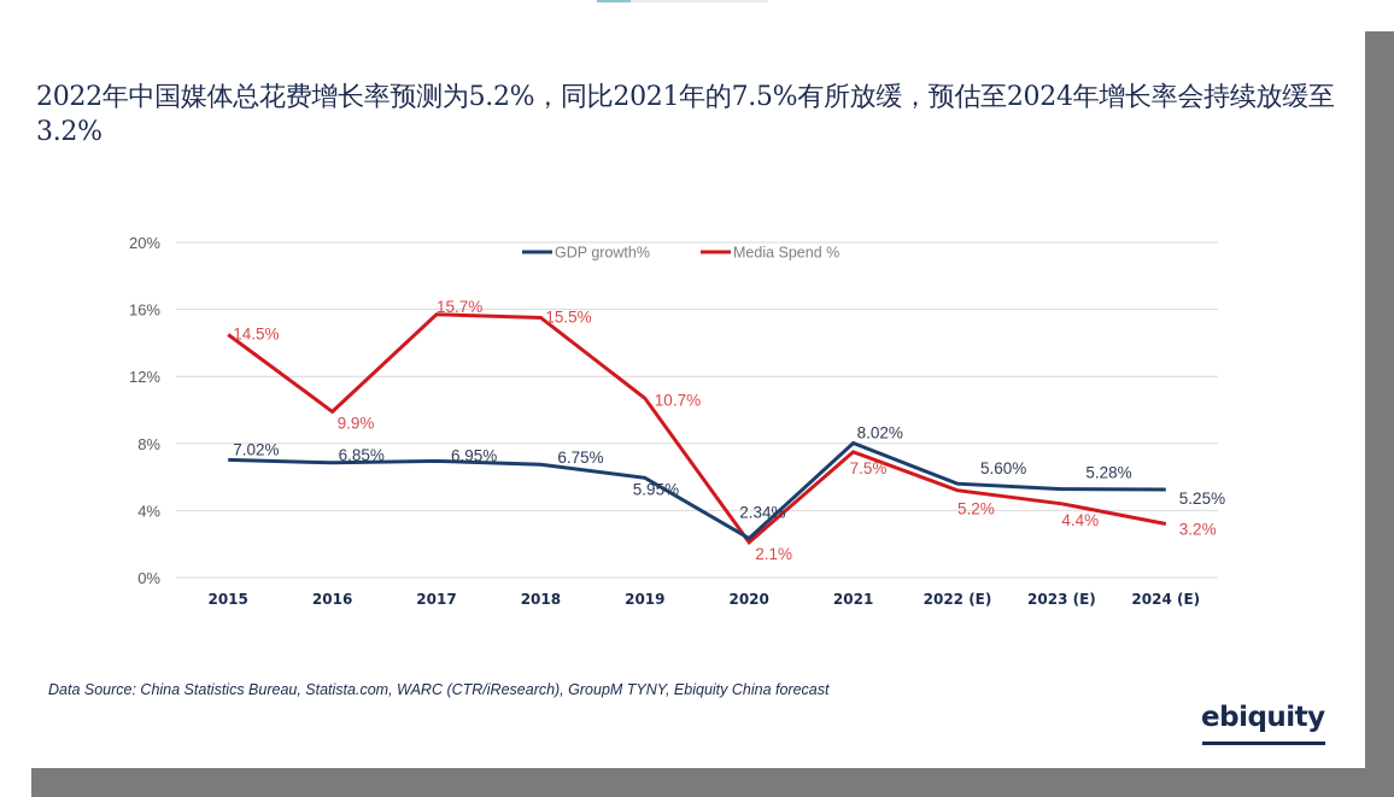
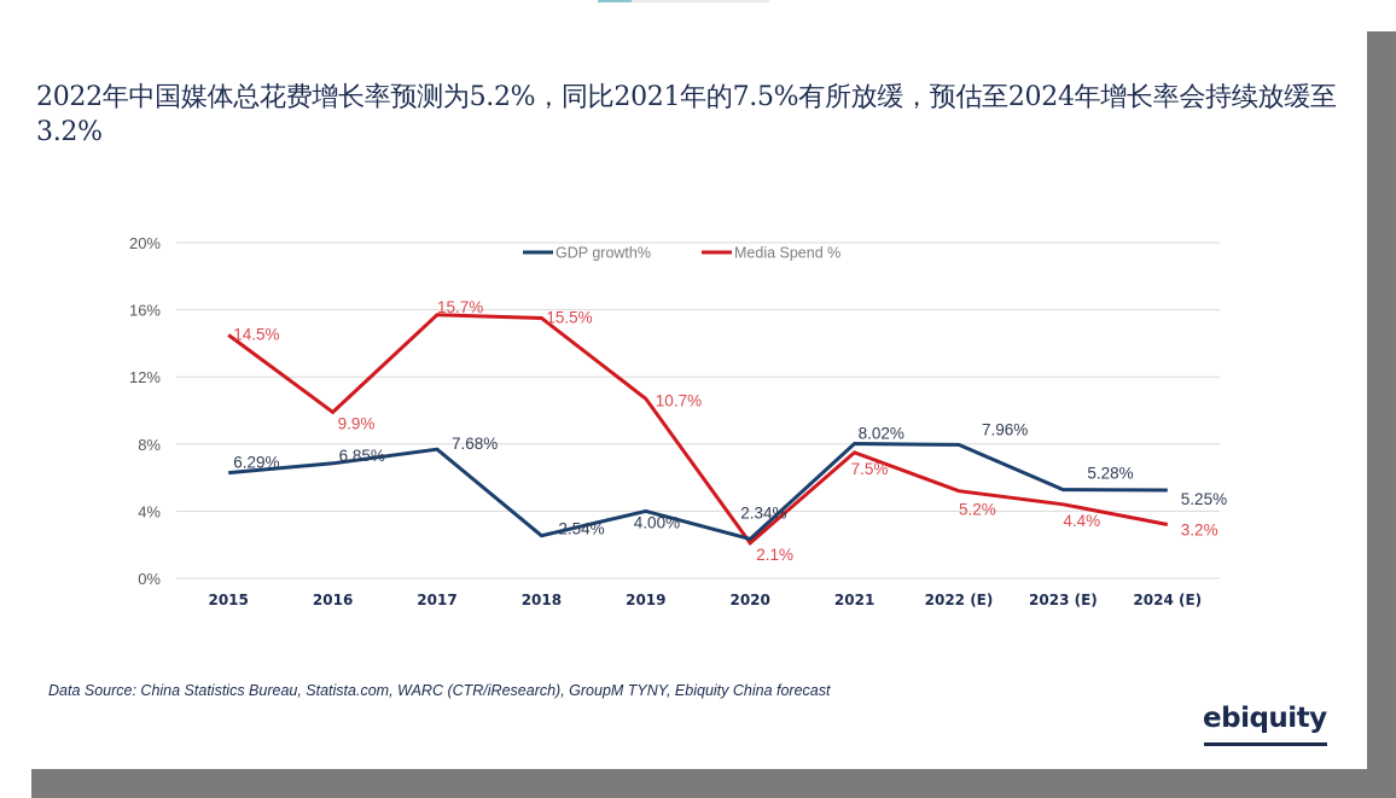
GDP growth%/2015: 7.02% -> 6.29%
GDP growth%/2017: 6.95% -> 7.68%
GDP growth%/2018: 6.75% -> 2.54%
GDP growth%/2019: 5.95% -> 4.00%
GDP growth%/2022 (E): 5.60% -> 7.96%
